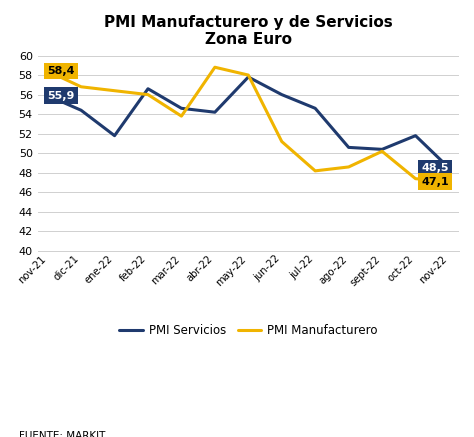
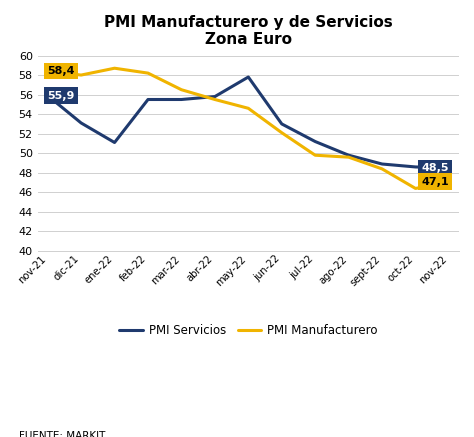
PMI Servicios/dic-21: 54.4 -> 53.1
PMI Manufacturero/dic-21: 56.8 -> 58.0
PMI Servicios/ene-22: 51.8 -> 51.1
PMI Manufacturero/ene-22: 56.4 -> 58.7
PMI Servicios/feb-22: 56.6 -> 55.5
PMI Manufacturero/feb-22: 56.0 -> 58.2
PMI Servicios/mar-22: 54.6 -> 55.5
PMI Manufacturero/mar-22: 53.8 -> 56.5
PMI Servicios/abr-22: 54.2 -> 55.8
PMI Manufacturero/abr-22: 58.8 -> 55.5
PMI Manufacturero/may-22: 58.0 -> 54.6
PMI Servicios/jun-22: 56.0 -> 53.0
PMI Manufacturero/jun-22: 51.2 -> 52.1
PMI Servicios/jul-22: 54.6 -> 51.2
PMI Manufacturero/jul-22: 48.2 -> 49.8
PMI Servicios/ago-22: 50.6 -> 49.8
PMI Manufacturero/ago-22: 48.6 -> 49.6
PMI Servicios/sept-22: 50.4 -> 48.9
PMI Manufacturero/sept-22: 50.2 -> 48.4
PMI Servicios/oct-22: 51.8 -> 48.6
PMI Manufacturero/oct-22: 47.4 -> 46.4
